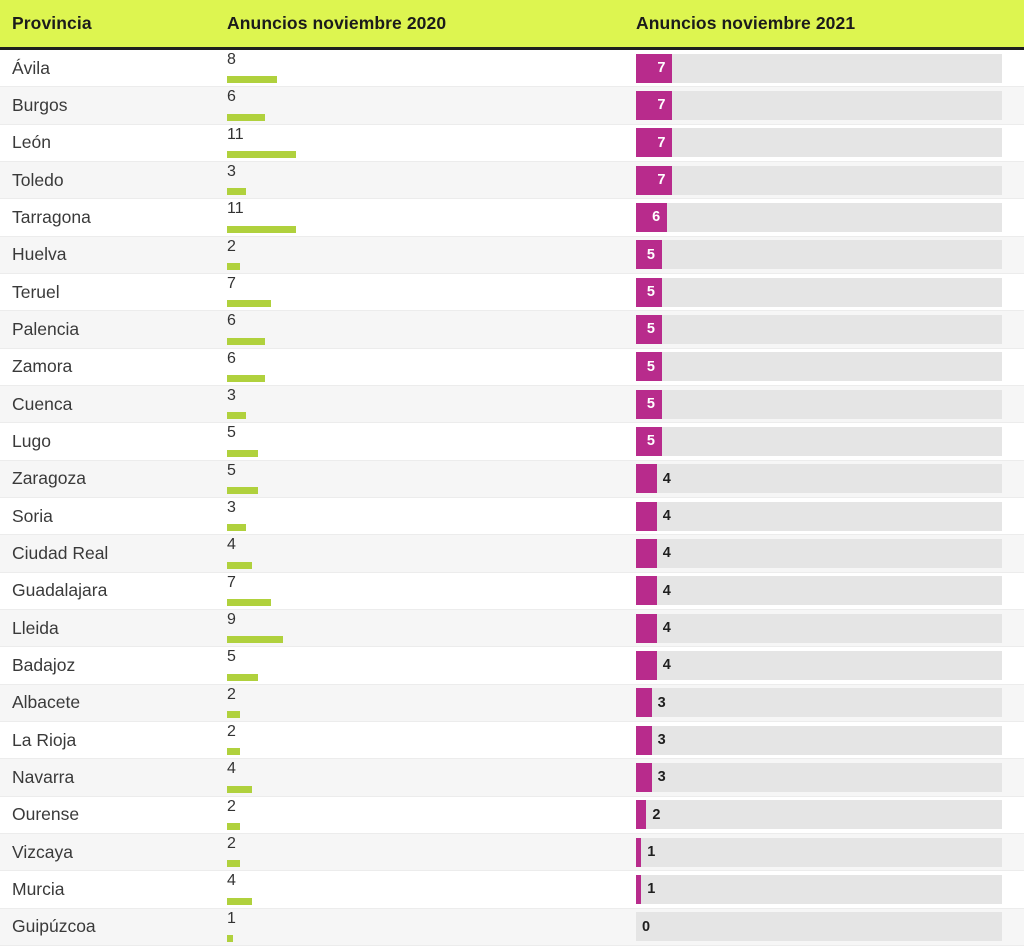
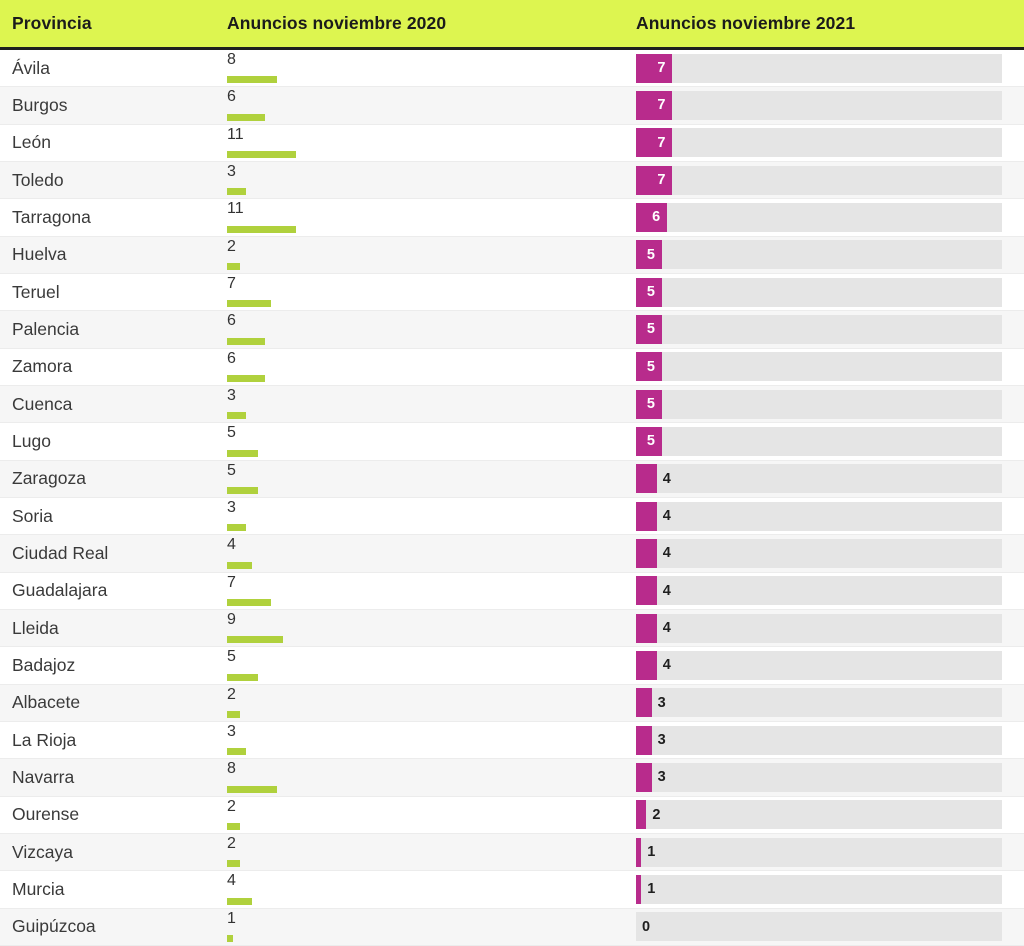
Anuncios noviembre 2020/La Rioja: 2 -> 3
Anuncios noviembre 2020/Navarra: 4 -> 8
